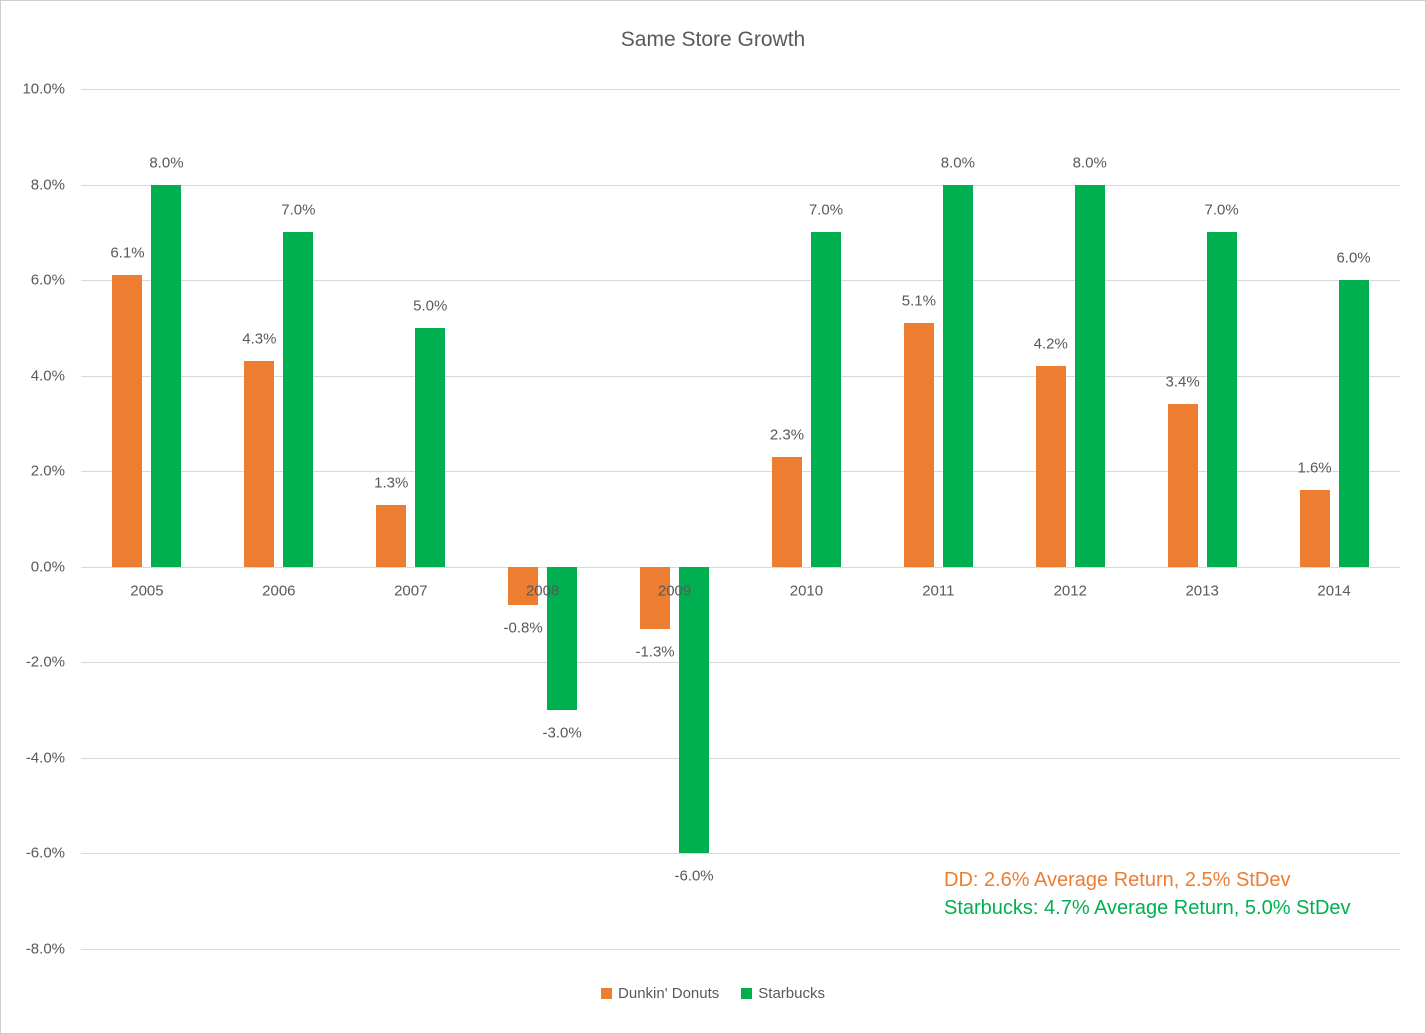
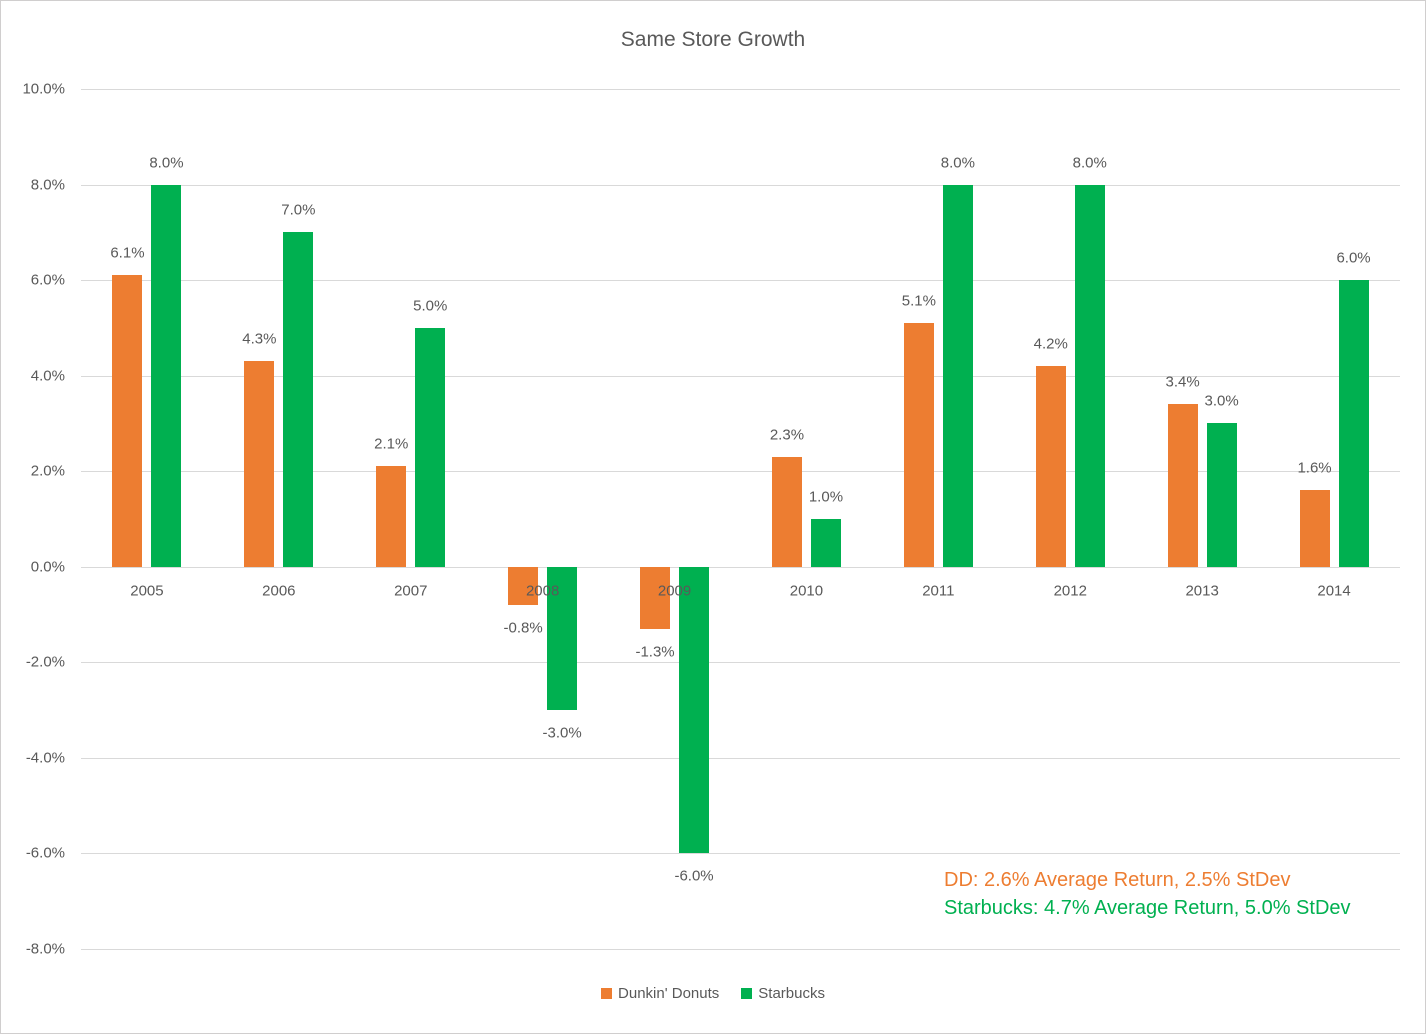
Dunkin' Donuts/2007: 1.3% -> 2.1%
Starbucks/2010: 7.0% -> 1.0%
Starbucks/2013: 7.0% -> 3.0%
